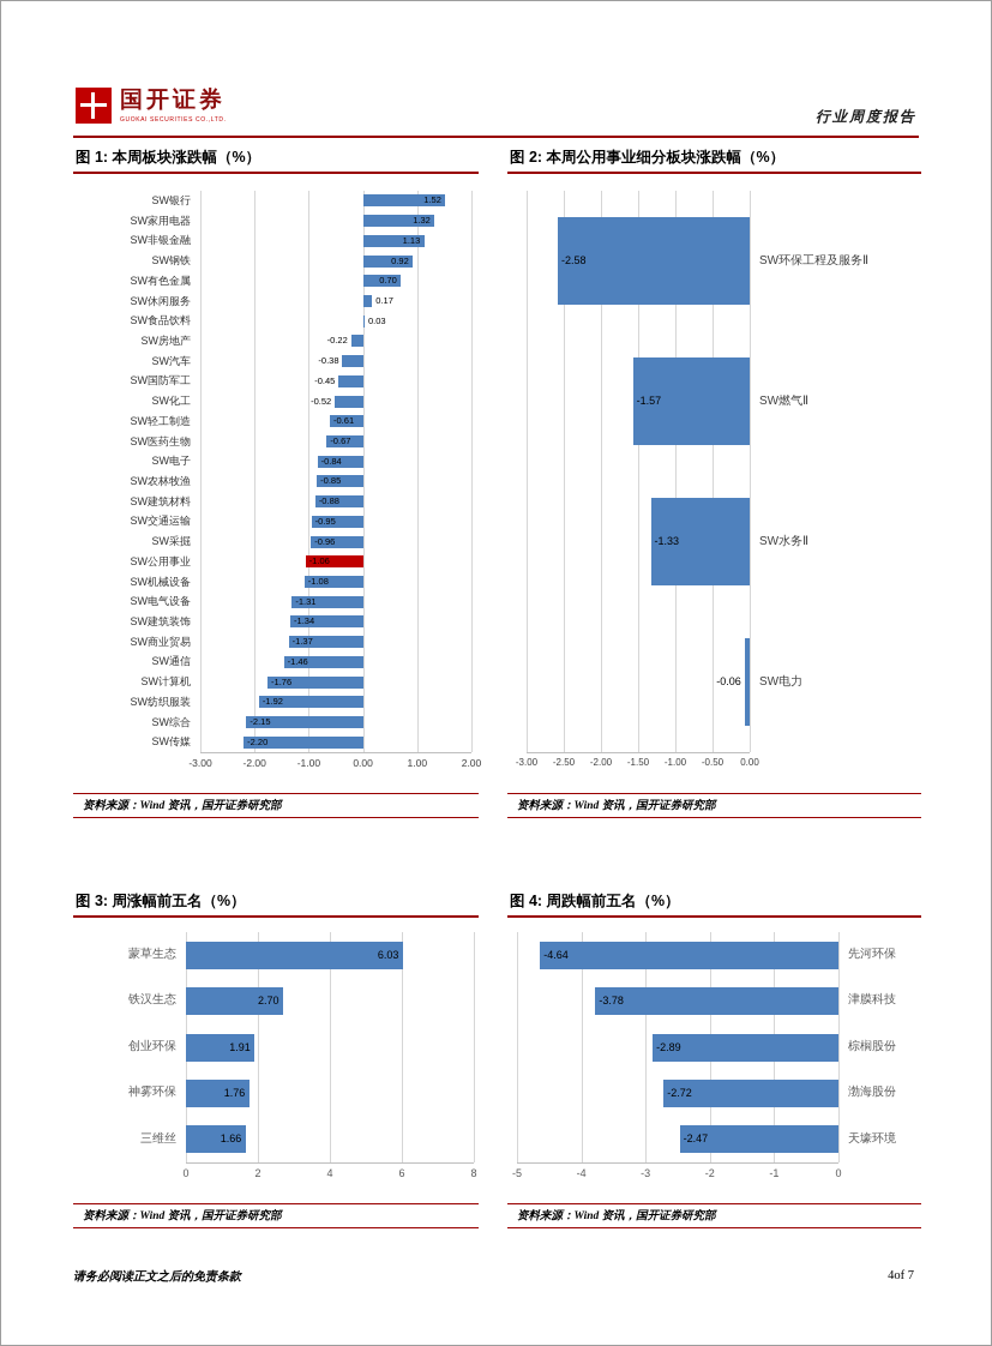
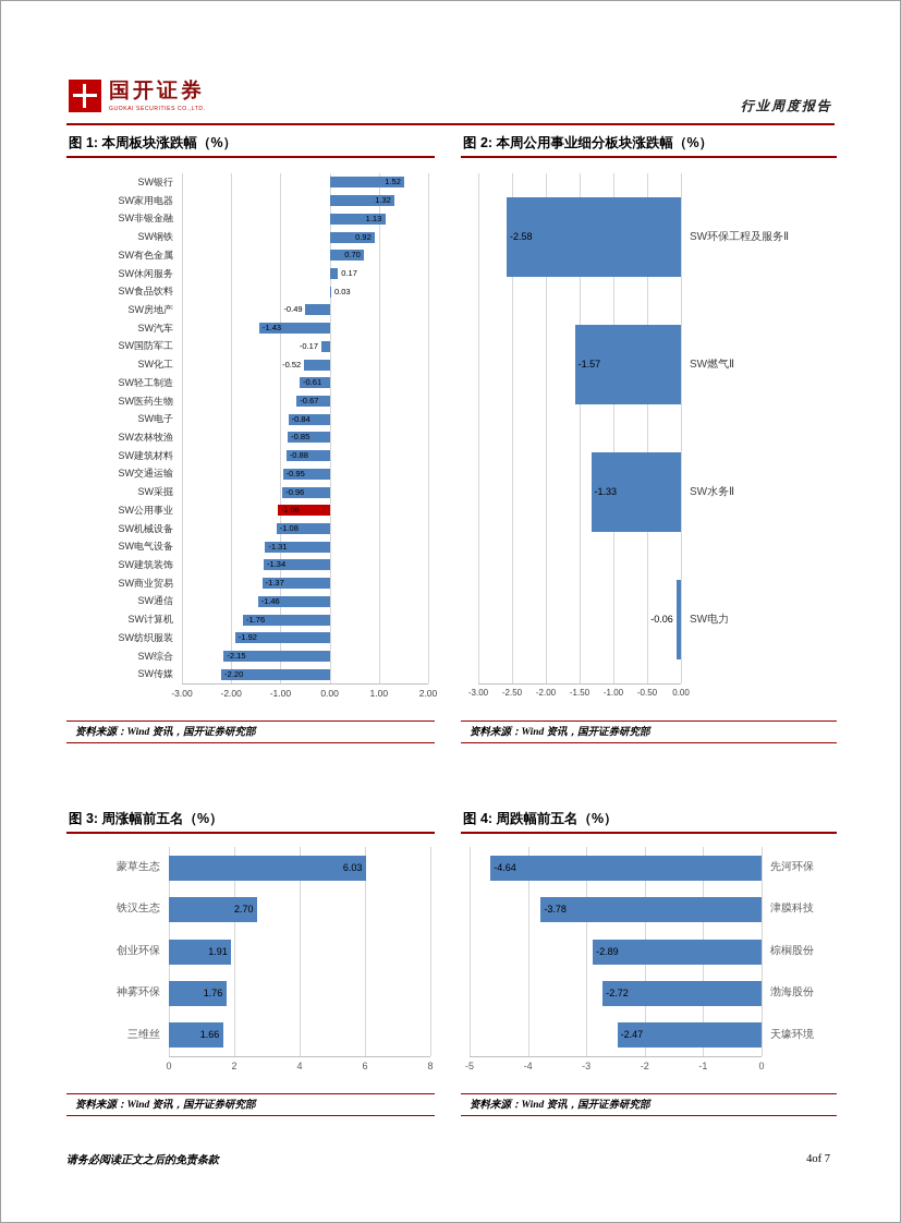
图 1: 本周板块涨跌幅（%）/SW房地产: -0.22 -> -0.49
图 1: 本周板块涨跌幅（%）/SW汽车: -0.38 -> -1.43
图 1: 本周板块涨跌幅（%）/SW国防军工: -0.45 -> -0.17
